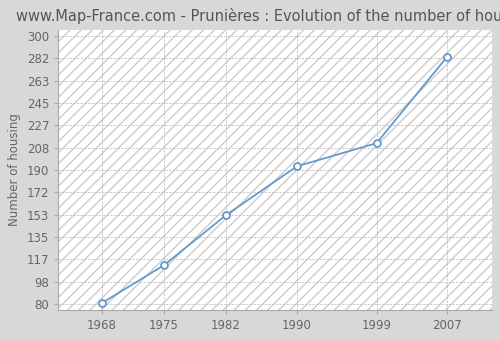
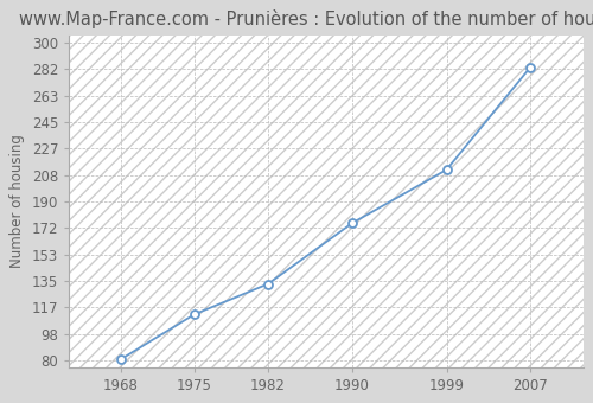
1982: 153 -> 133
1990: 193 -> 175
